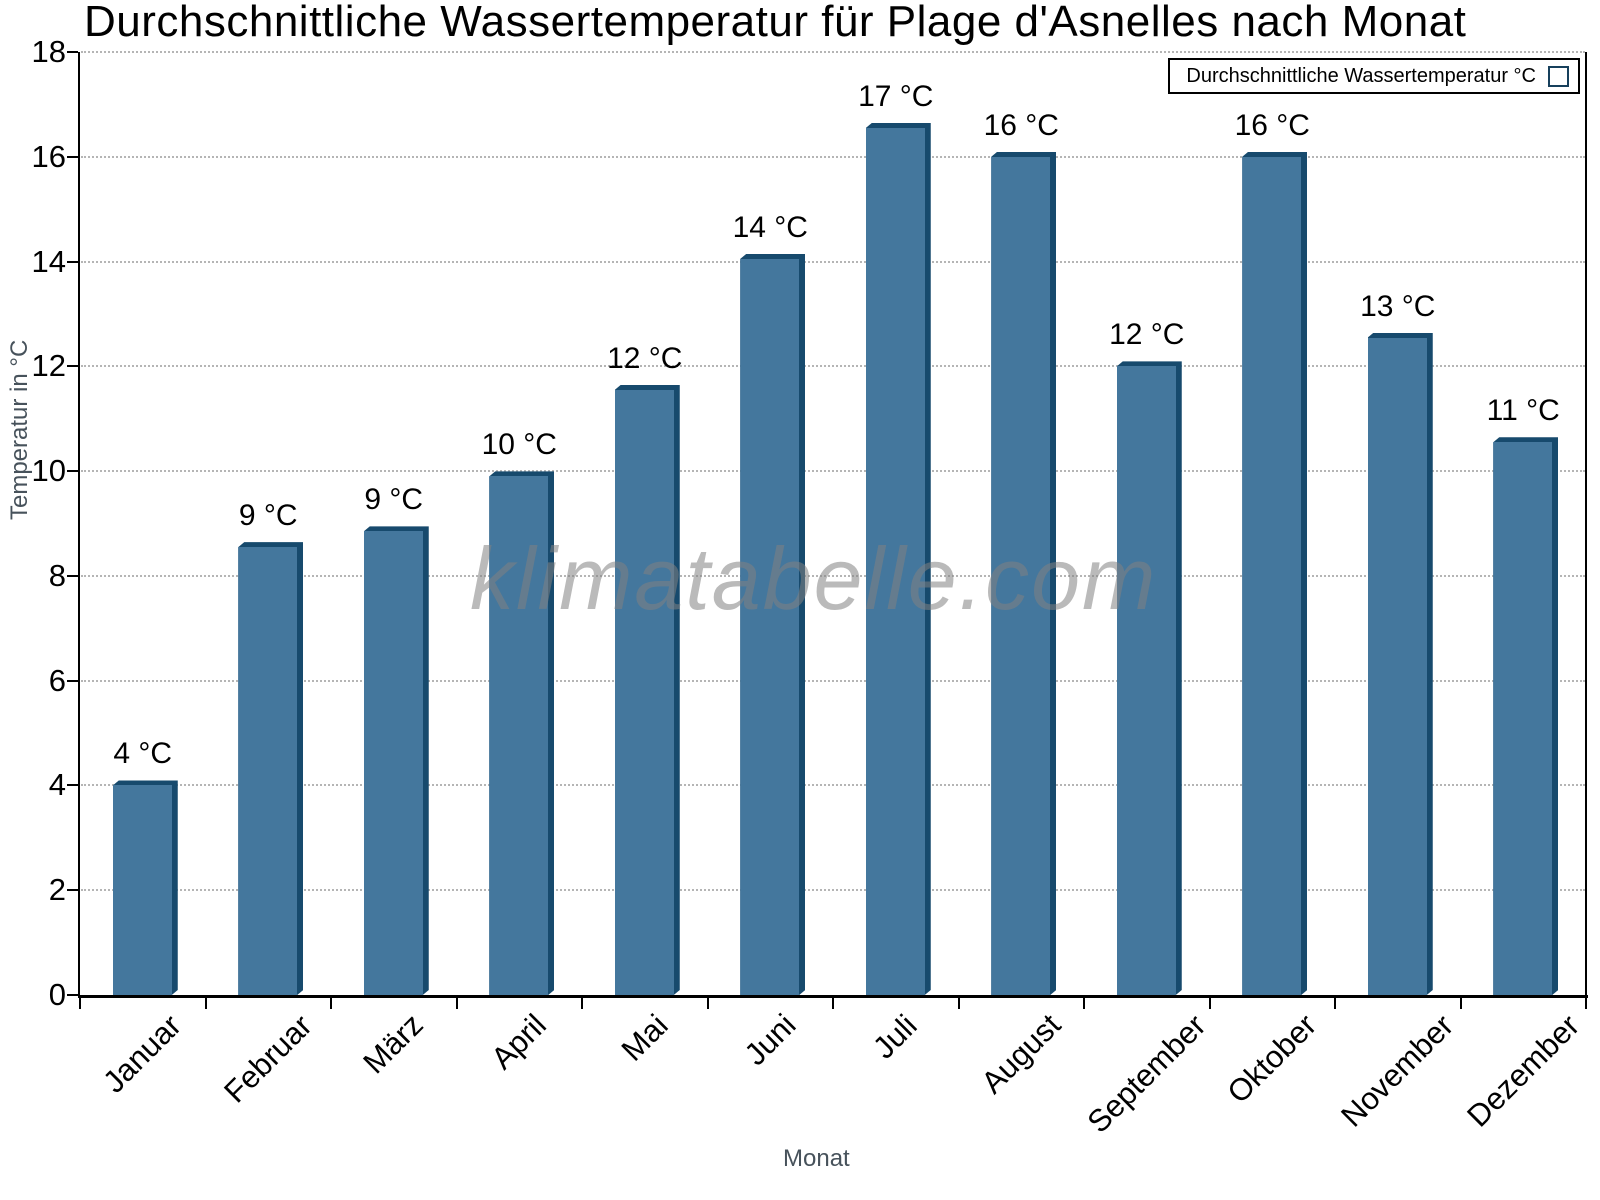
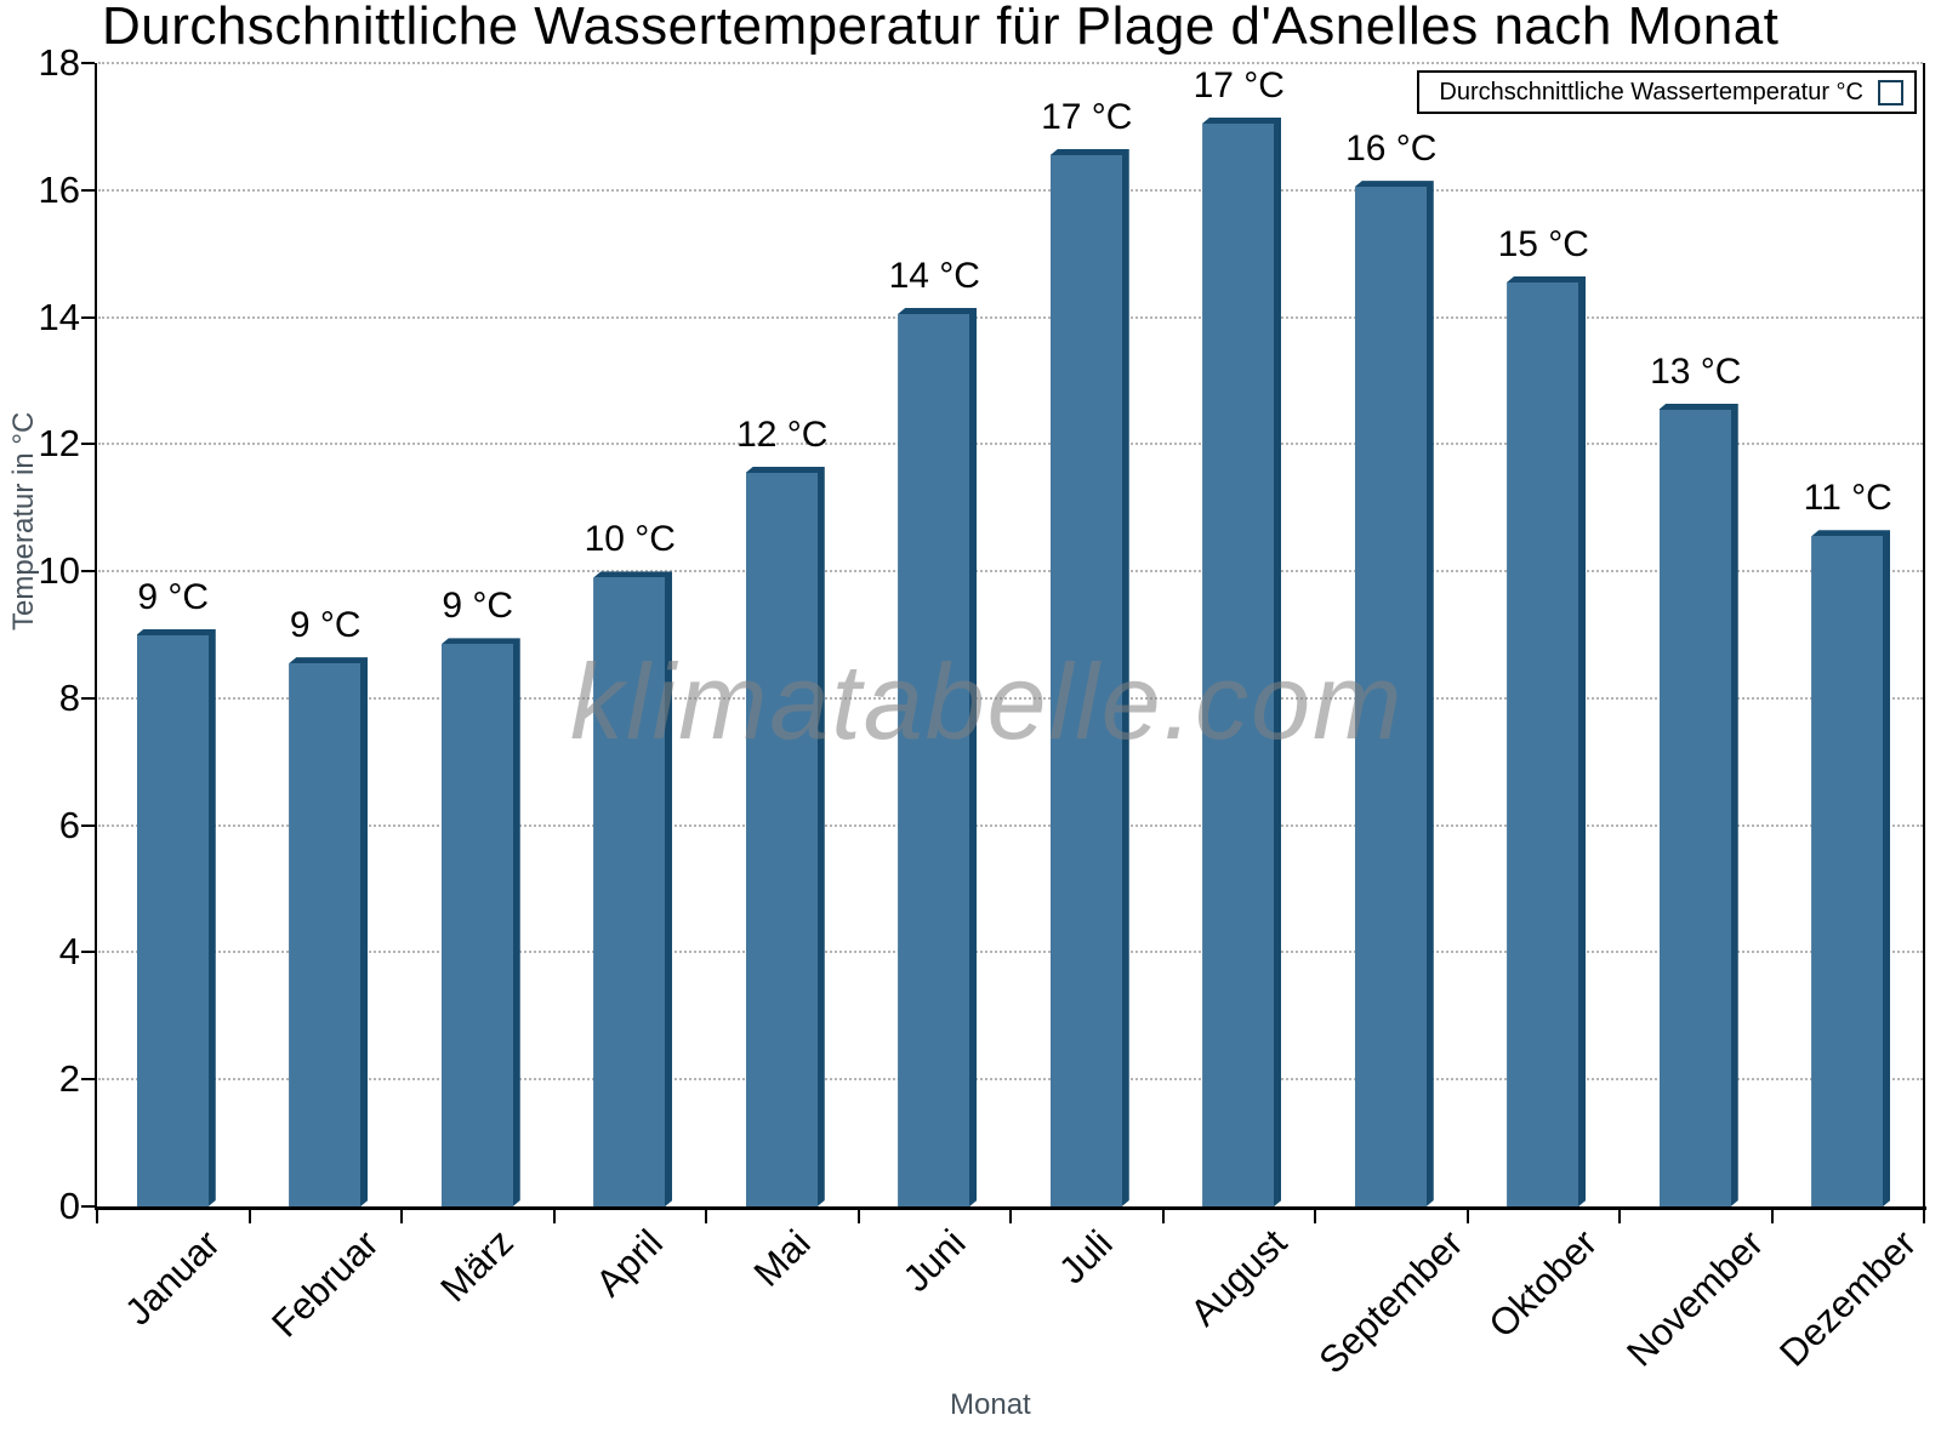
Januar: 4 -> 9
August: 16 -> 17
September: 12 -> 16
Oktober: 16 -> 15
